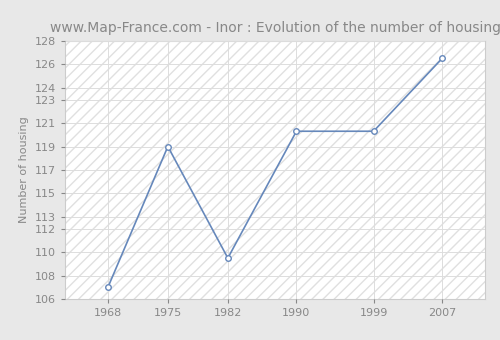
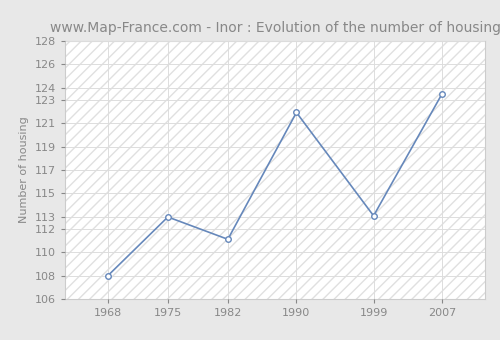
1968: 107.0 -> 108.0
1975: 119.0 -> 113.0
1982: 109.5 -> 111.1
1990: 120.3 -> 121.9
1999: 120.3 -> 113.1
2007: 126.5 -> 123.5
